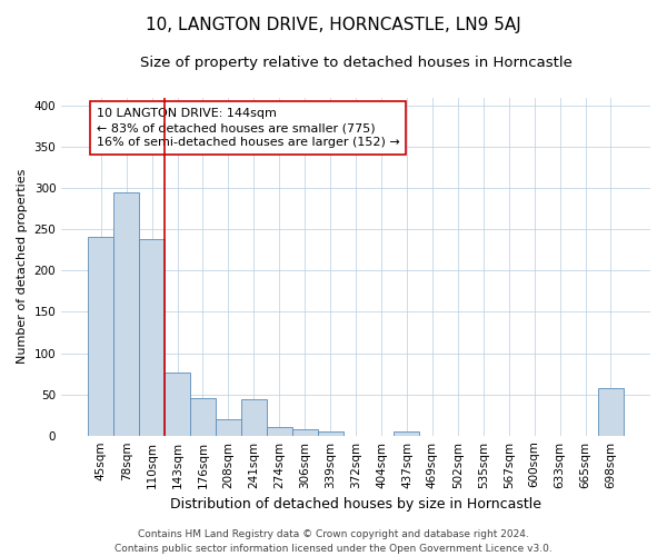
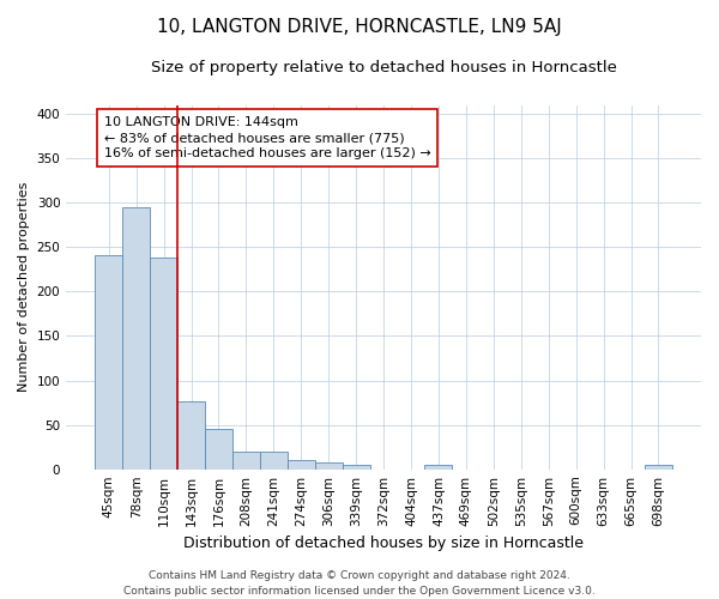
241sqm: 44 -> 20
698sqm: 58 -> 5
